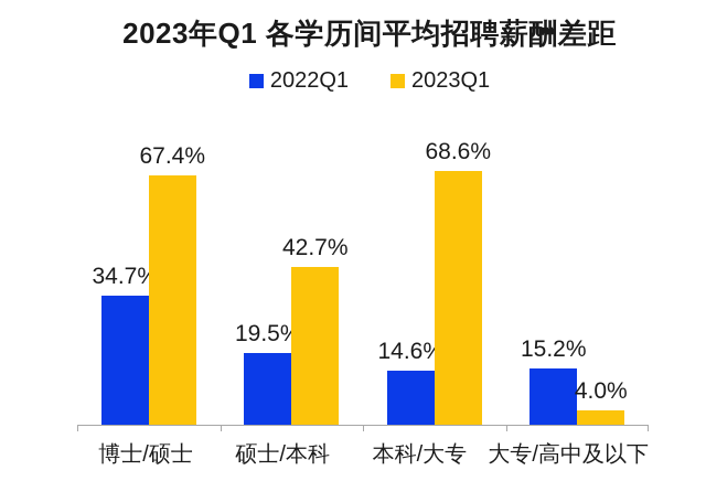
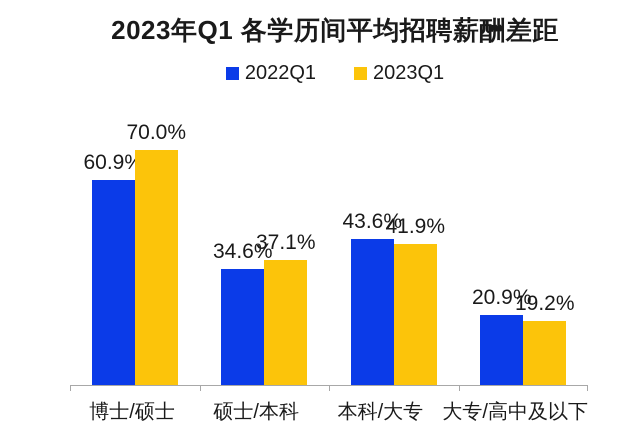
2022Q1/博士/硕士: 34.7% -> 60.9%
2023Q1/博士/硕士: 67.4% -> 70.0%
2022Q1/硕士/本科: 19.5% -> 34.6%
2023Q1/硕士/本科: 42.7% -> 37.1%
2022Q1/本科/大专: 14.6% -> 43.6%
2023Q1/本科/大专: 68.6% -> 41.9%
2022Q1/大专/高中及以下: 15.2% -> 20.9%
2023Q1/大专/高中及以下: 4.0% -> 19.2%
